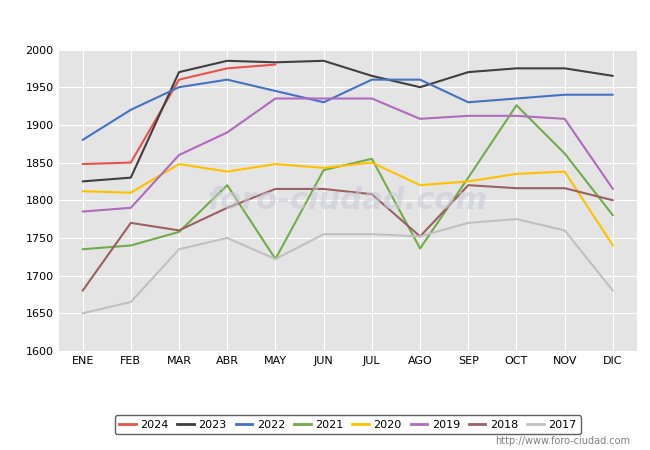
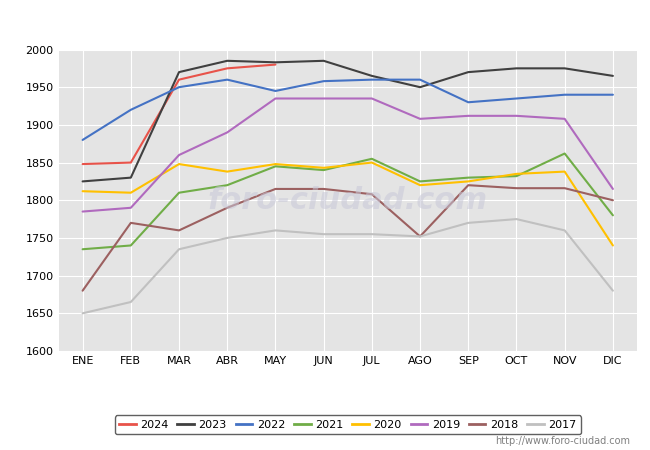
2021/MAR: 1758 -> 1810
2021/MAY: 1722 -> 1845
2017/MAY: 1722 -> 1760
2022/JUN: 1930 -> 1958
2021/AGO: 1736 -> 1825
2021/OCT: 1926 -> 1832
